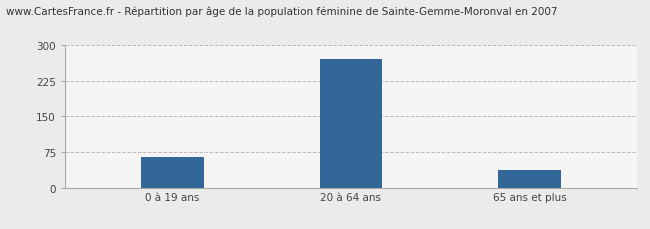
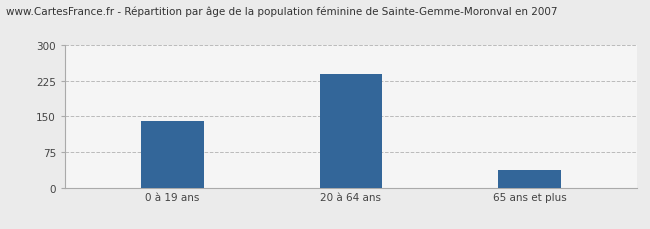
0 à 19 ans: 65 -> 141
20 à 64 ans: 270 -> 238
